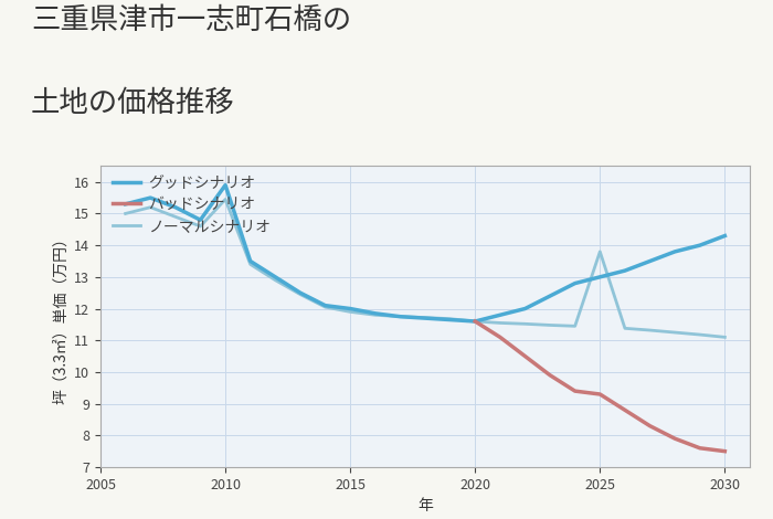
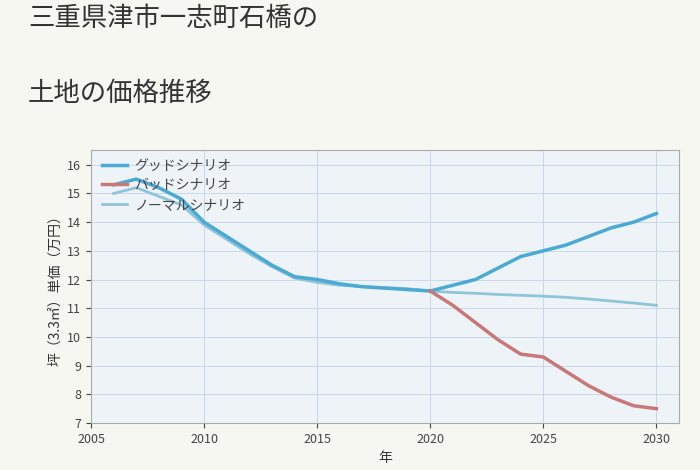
グッドシナリオ/2010: 15.90 -> 14.00
ノーマルシナリオ/2010: 15.45 -> 13.90
ノーマルシナリオ/2025: 13.80 -> 11.42
